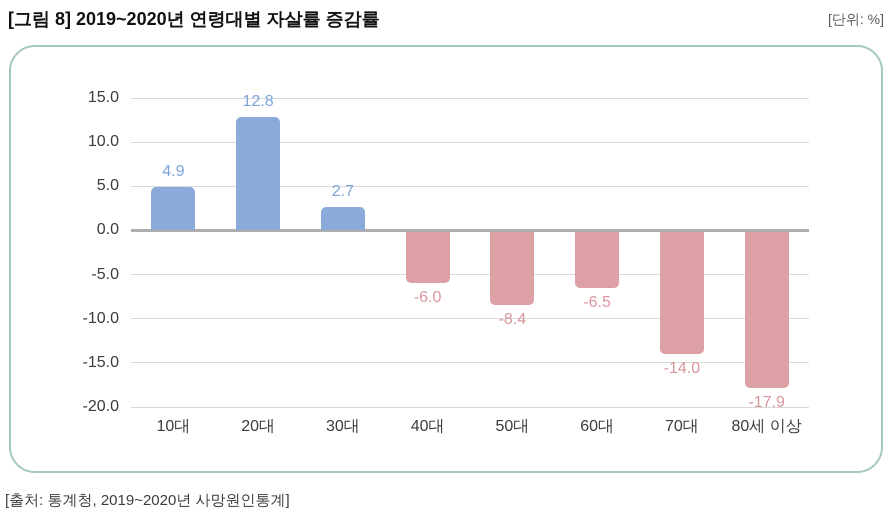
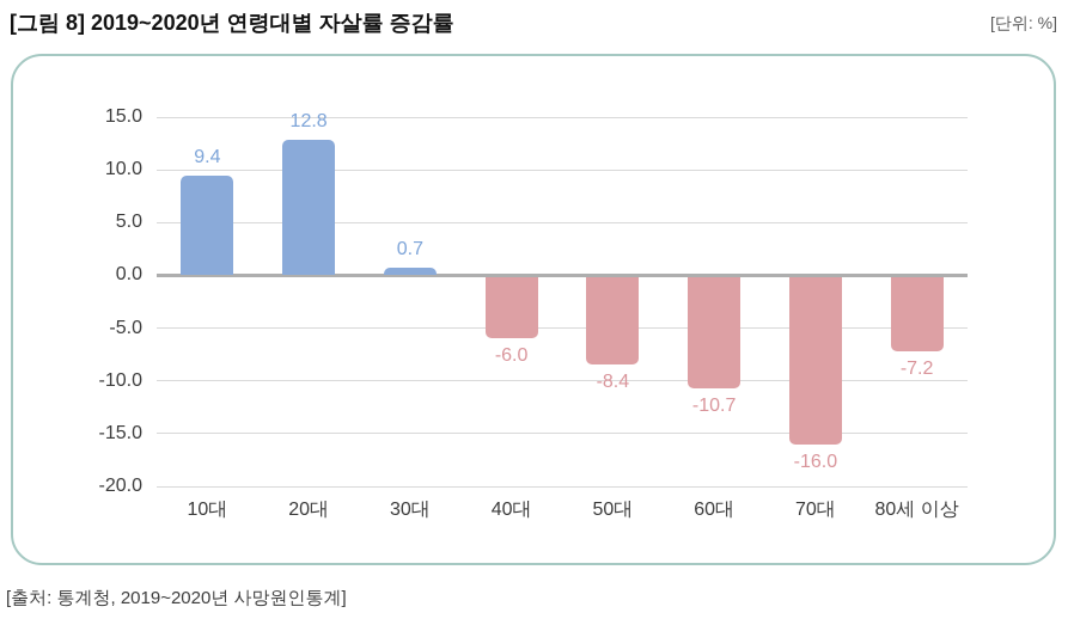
10대: 4.9 -> 9.4
30대: 2.7 -> 0.7
60대: -6.5 -> -10.7
70대: -14.0 -> -16.0
80세 이상: -17.9 -> -7.2
